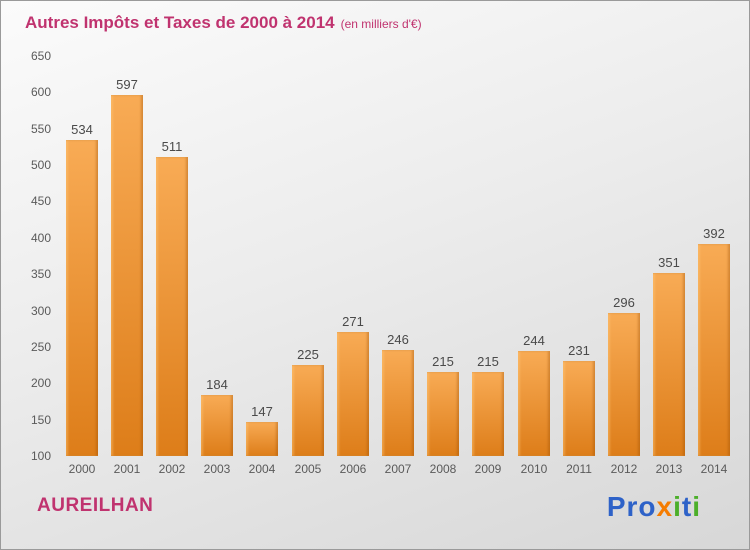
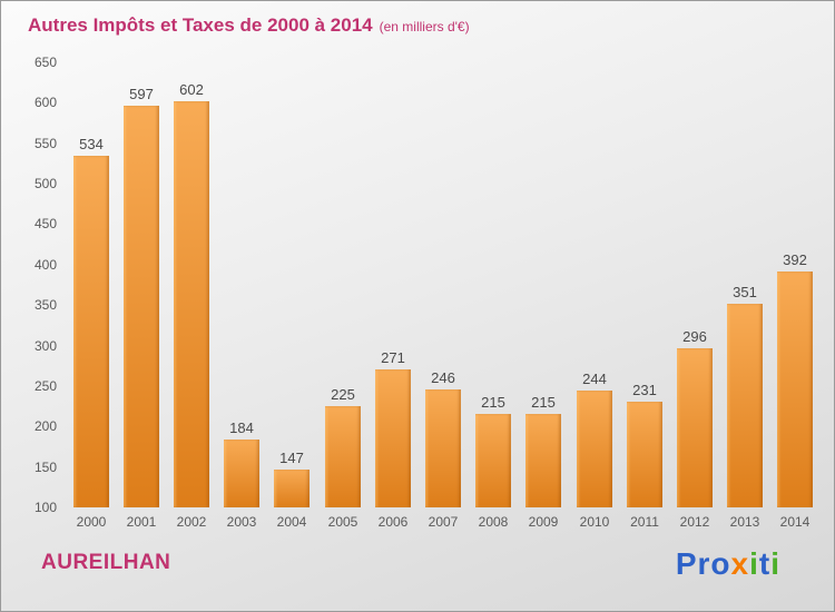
2002: 511 -> 602
